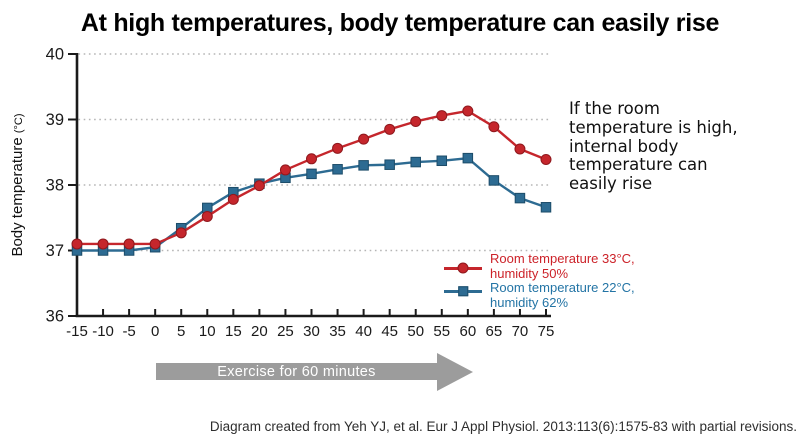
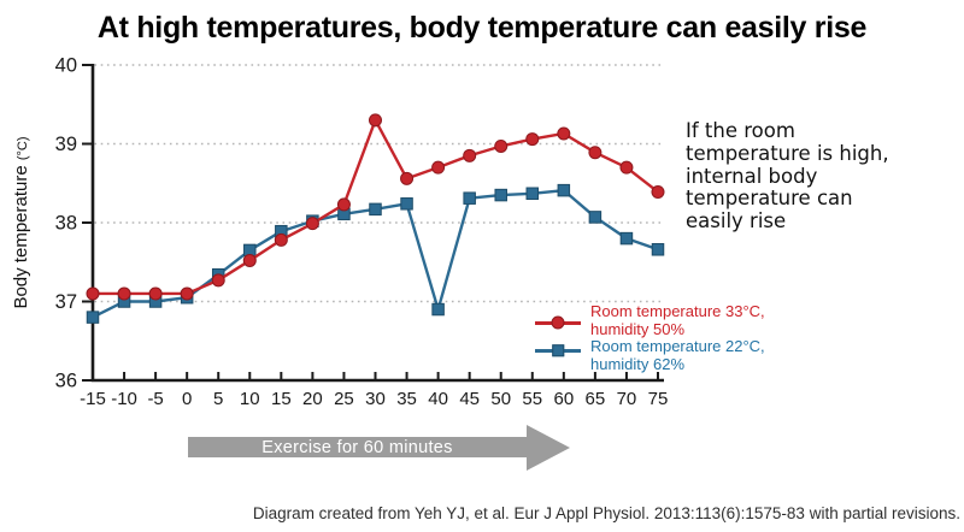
Room temperature 22°C, humidity 62%/-15: 37.0 -> 36.8
Room temperature 33°C, humidity 50%/30: 38.4 -> 39.3
Room temperature 22°C, humidity 62%/40: 38.3 -> 36.9
Room temperature 33°C, humidity 50%/70: 38.5 -> 38.7
